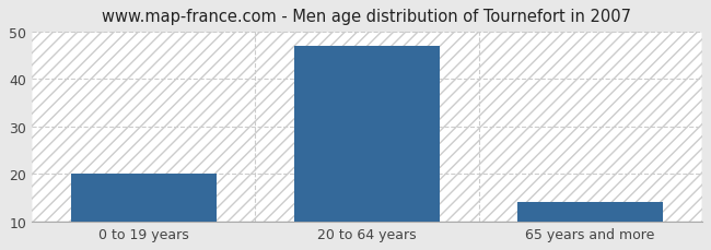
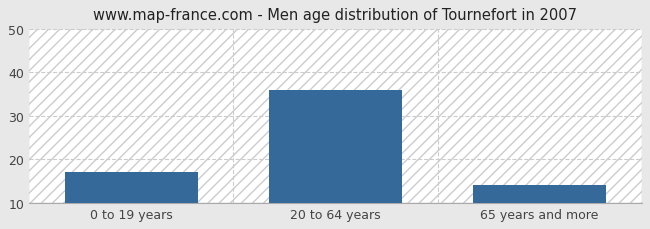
0 to 19 years: 20 -> 17
20 to 64 years: 47 -> 36
